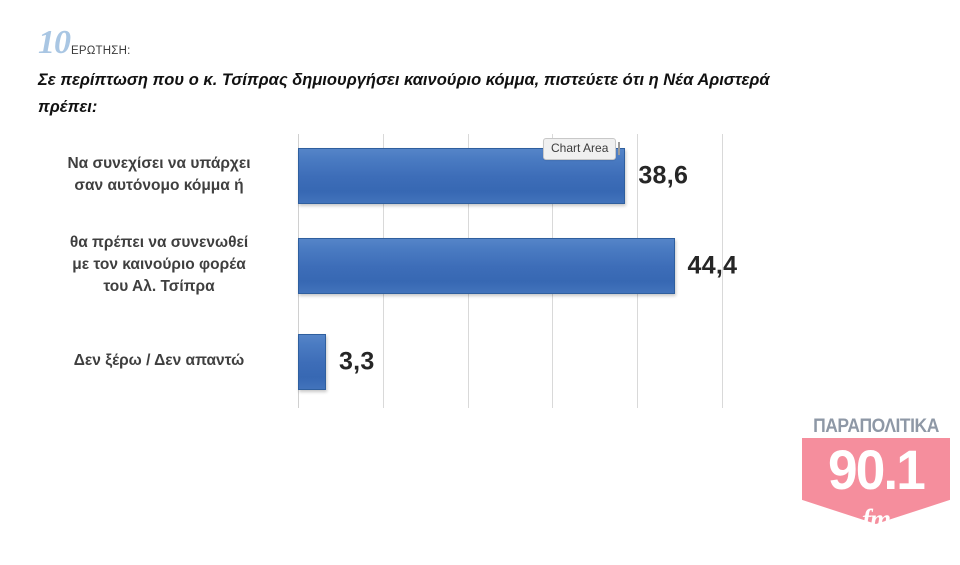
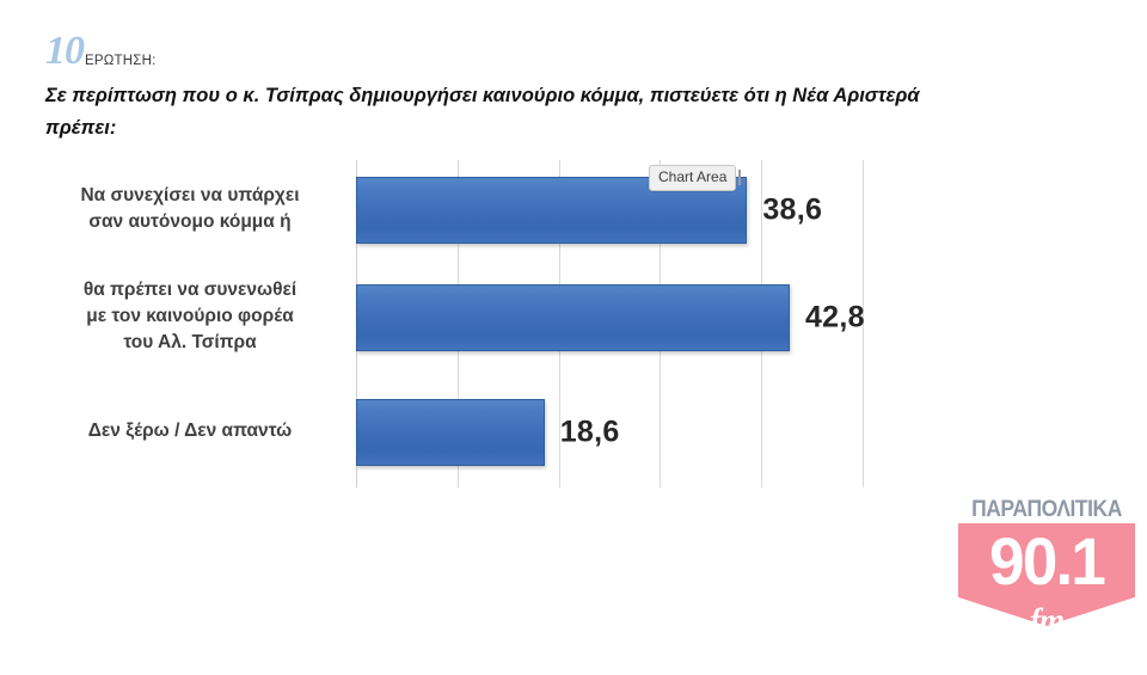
θα πρέπει να συνενωθεί με τον καινούριο φορέα του Αλ. Τσίπρα: 44,4 -> 42,8
Δεν ξέρω / Δεν απαντώ: 3,3 -> 18,6
